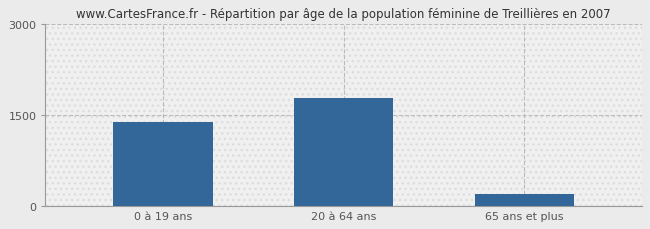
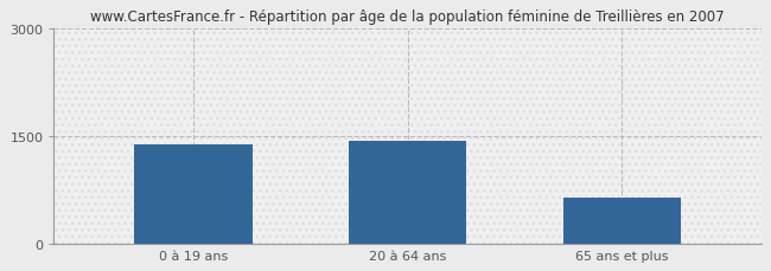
20 à 64 ans: 1780 -> 1440
65 ans et plus: 200 -> 640
